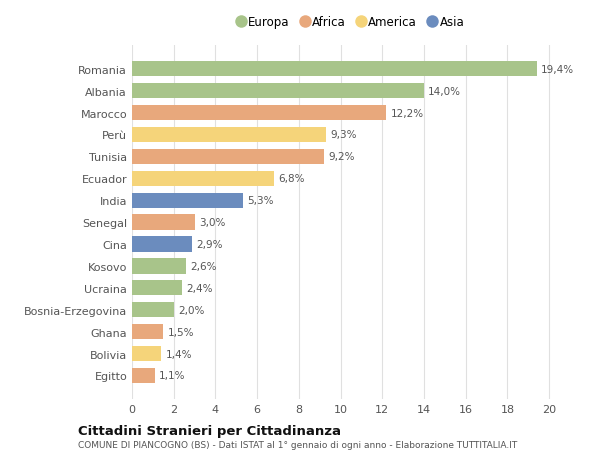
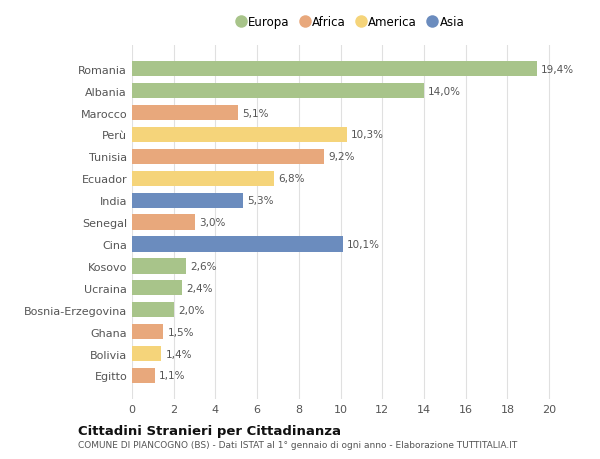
Marocco: 12,2% -> 5,1%
Perù: 9,3% -> 10,3%
Cina: 2,9% -> 10,1%
